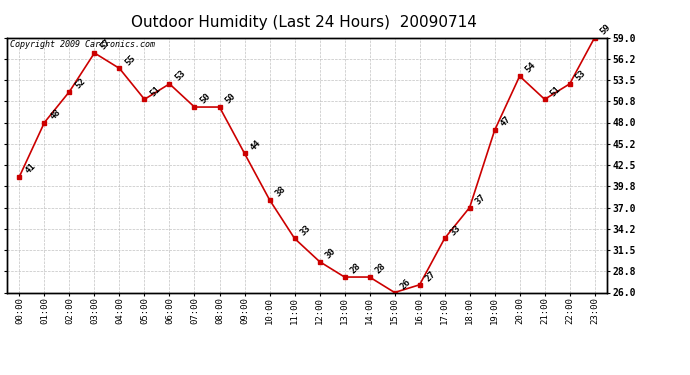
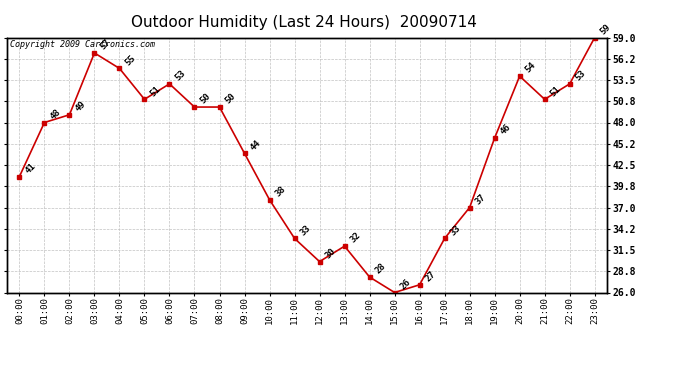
02:00: 52 -> 49
13:00: 28 -> 32
19:00: 47 -> 46
